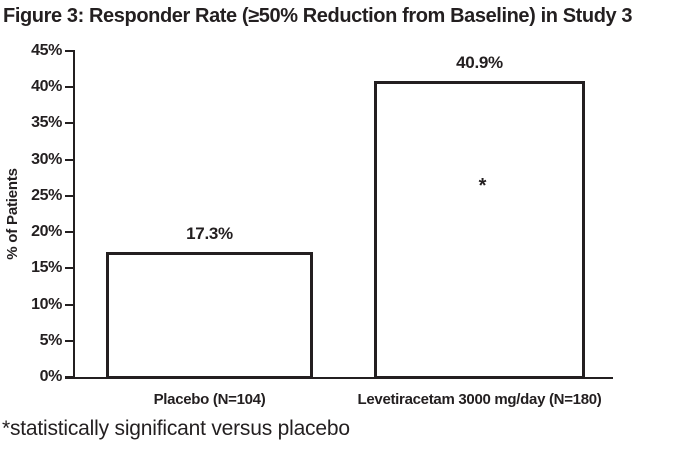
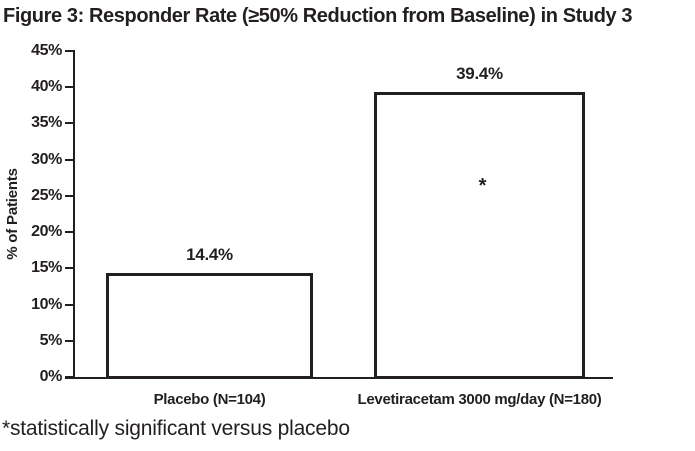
Placebo (N=104): 17.3% -> 14.4%
Levetiracetam 3000 mg/day (N=180): 40.9% -> 39.4%
